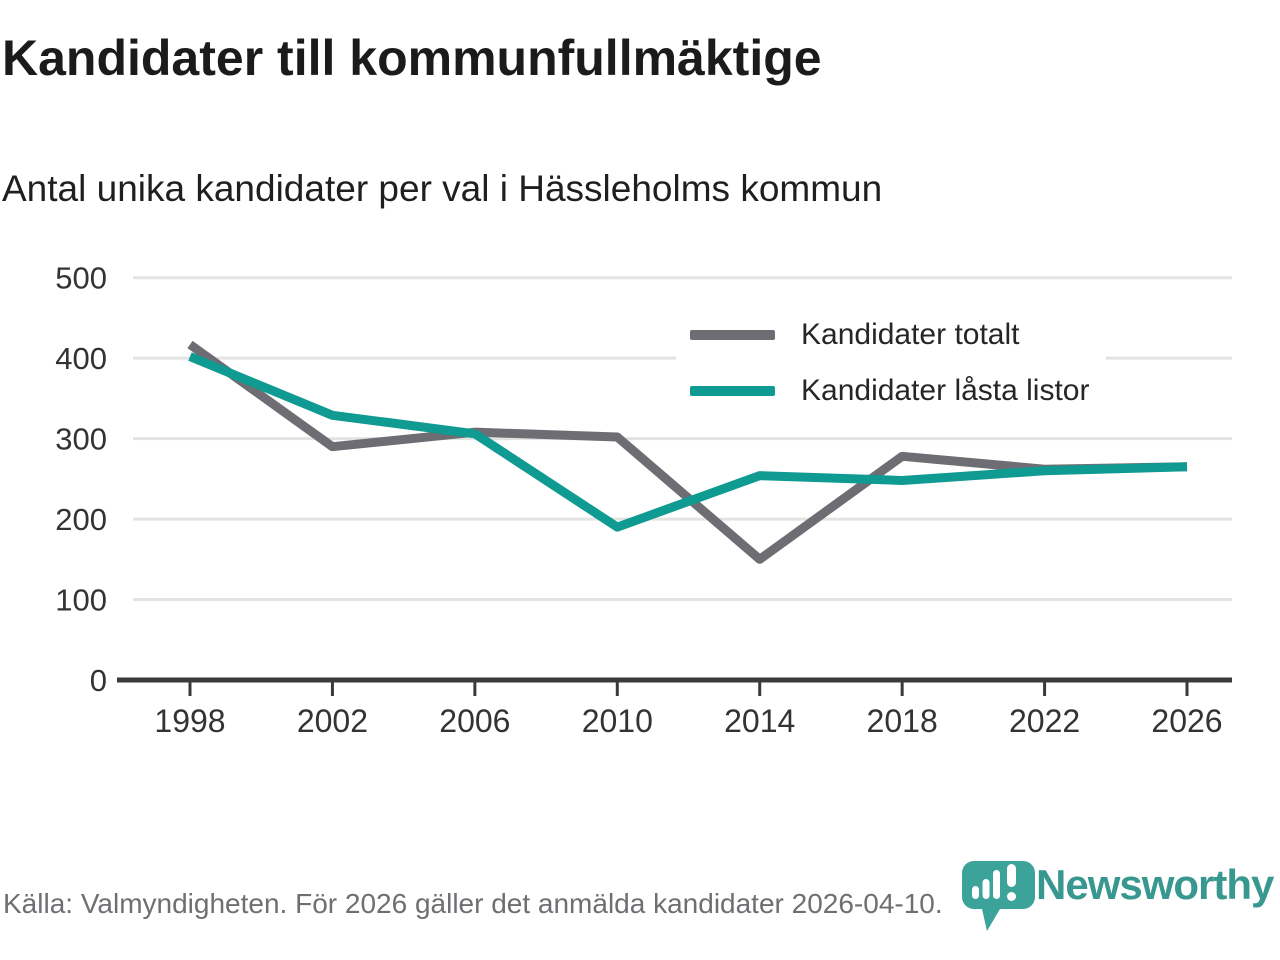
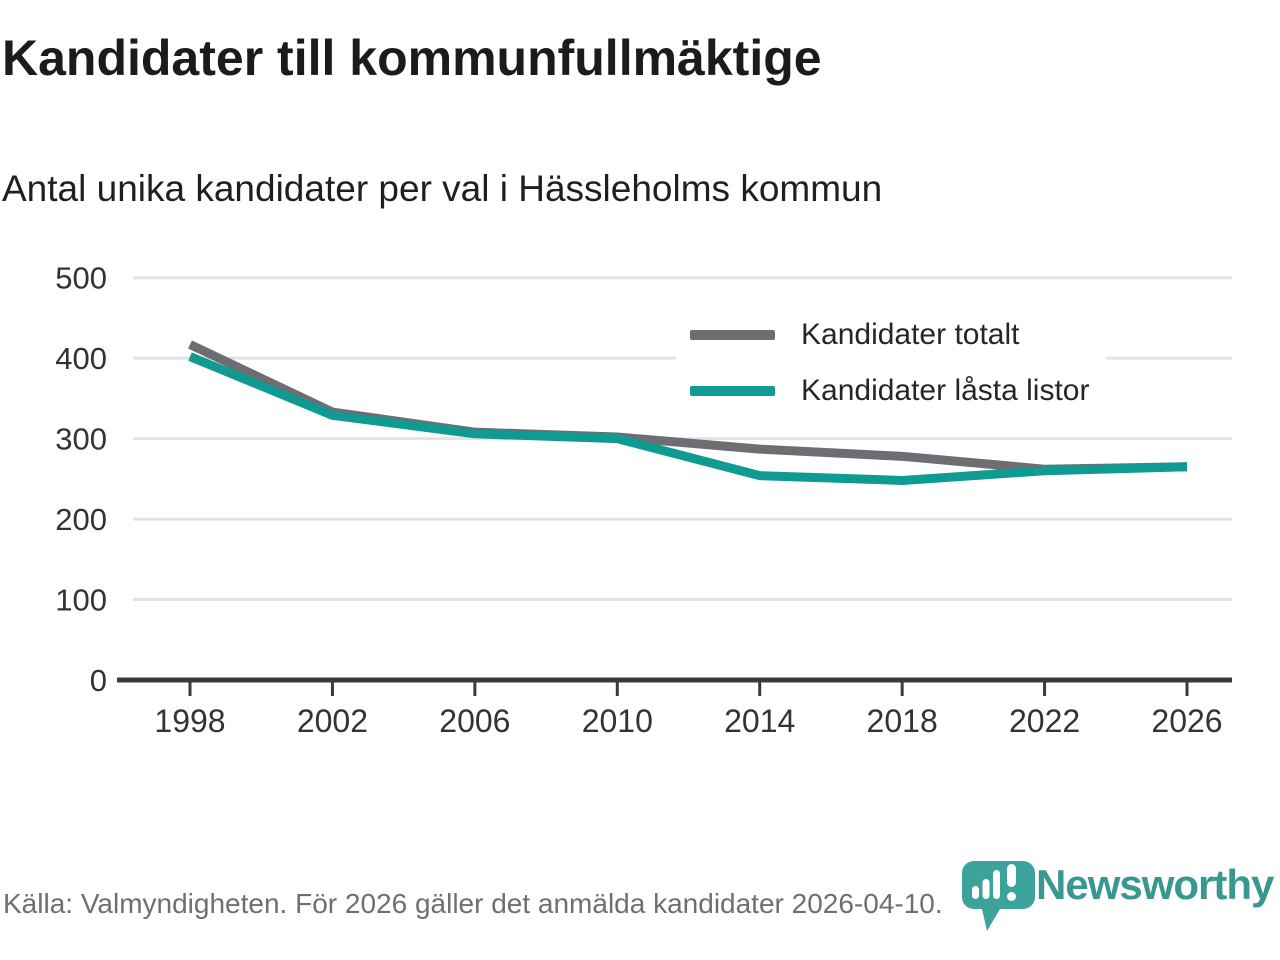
Kandidater totalt/2002: 290 -> 330
Kandidater låsta listor/2010: 190 -> 300
Kandidater totalt/2014: 150 -> 290
